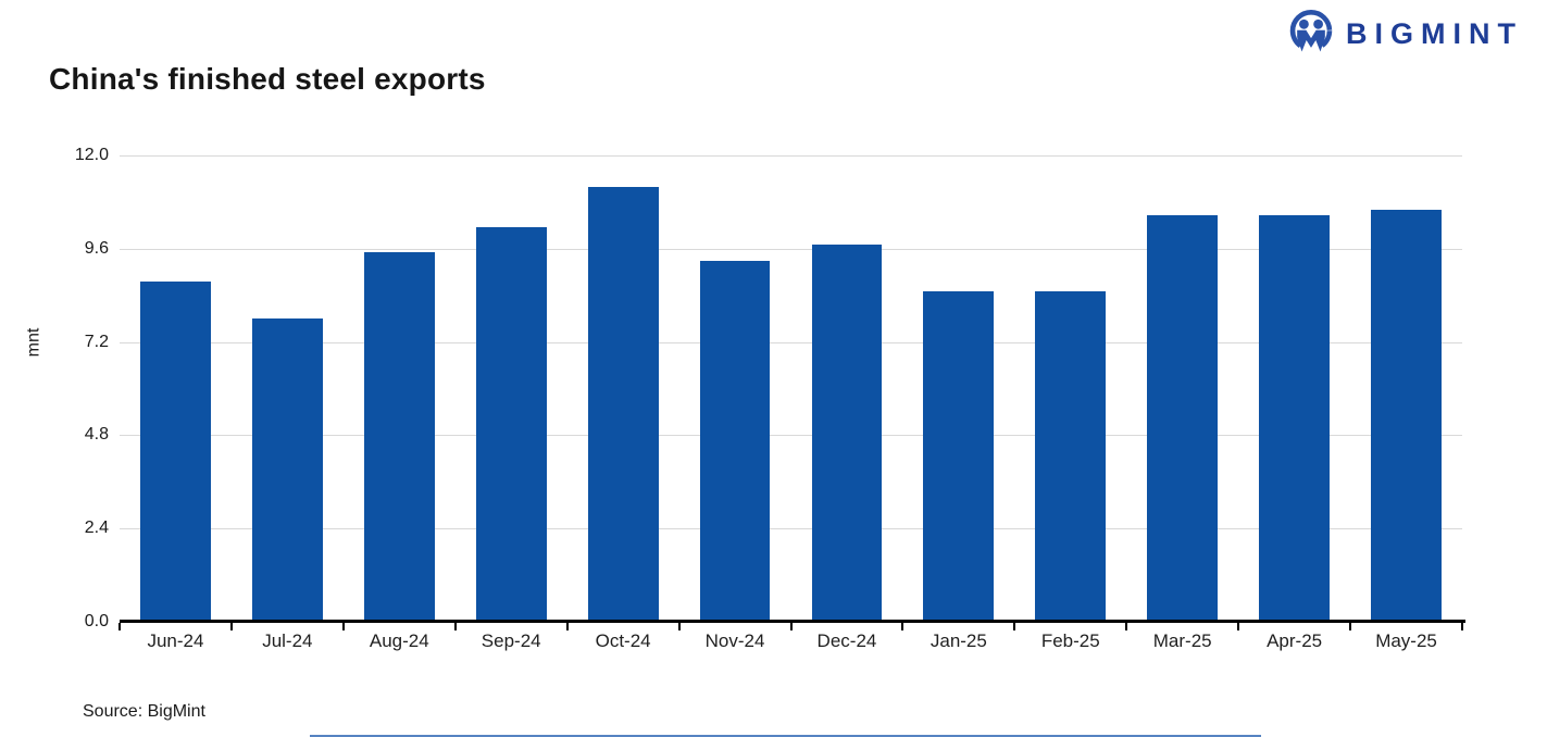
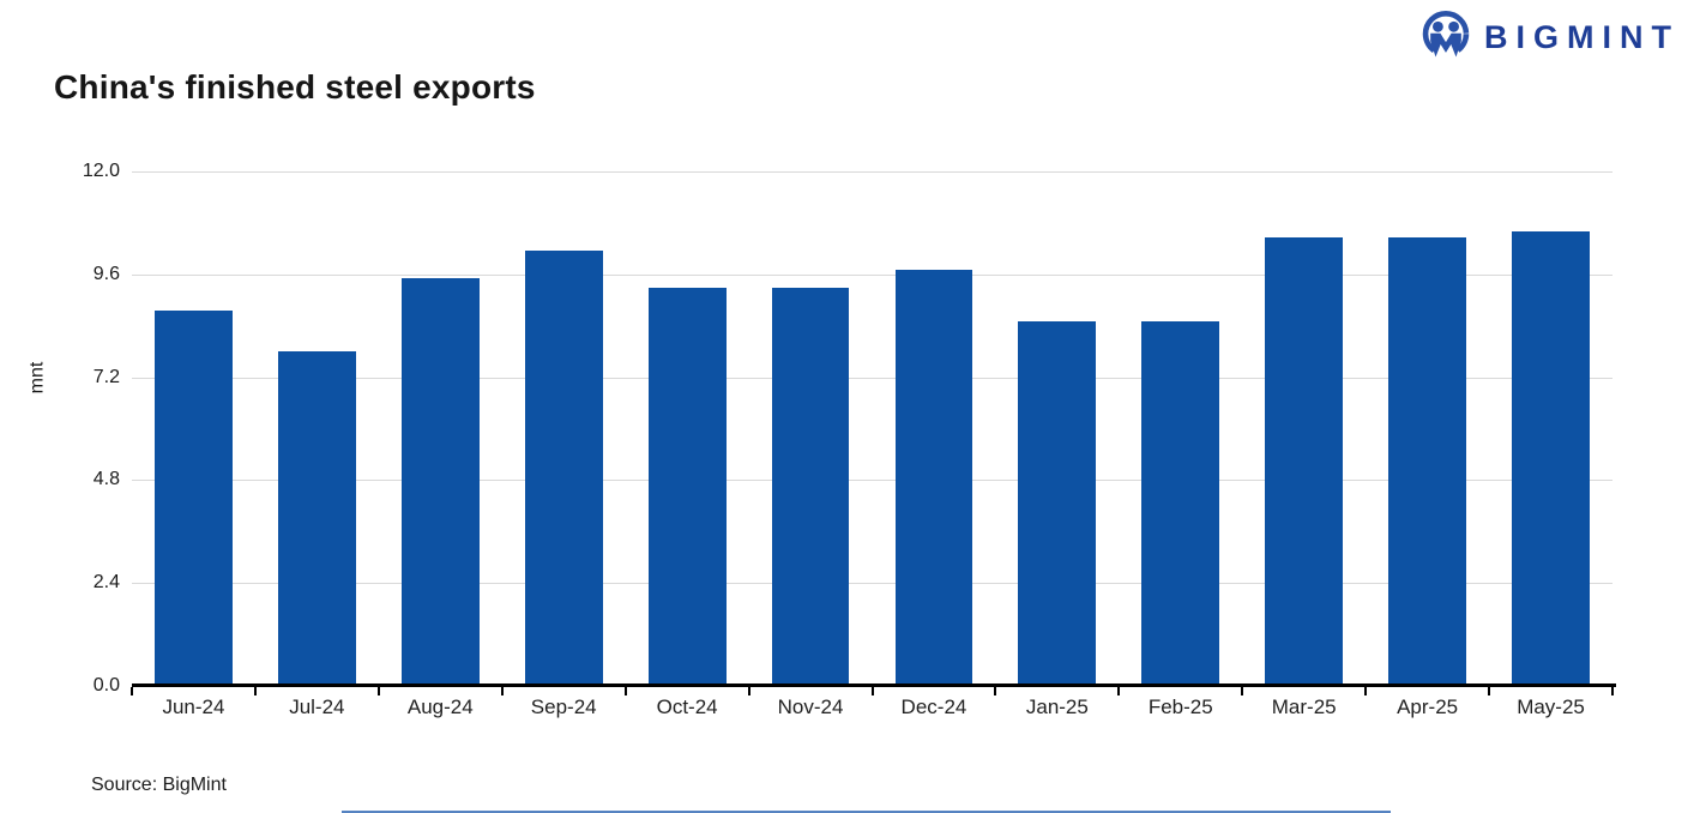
Oct-24: 11.2 -> 9.3
